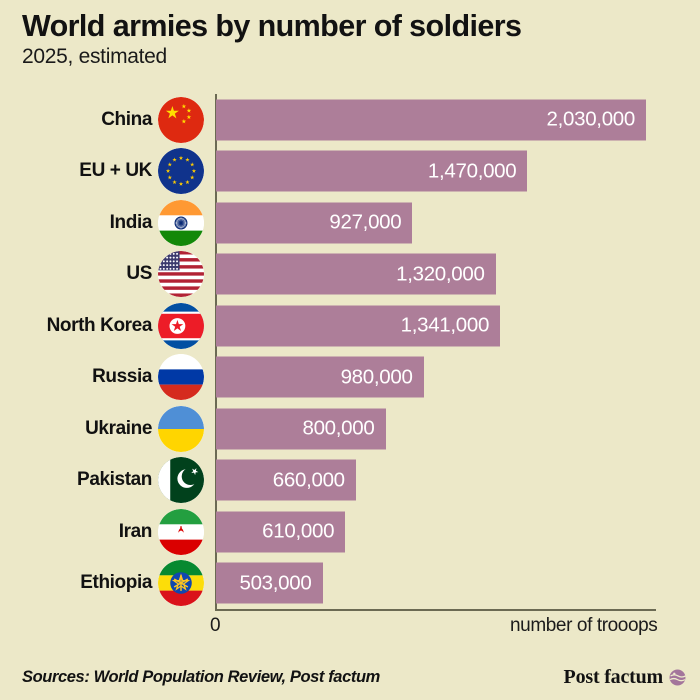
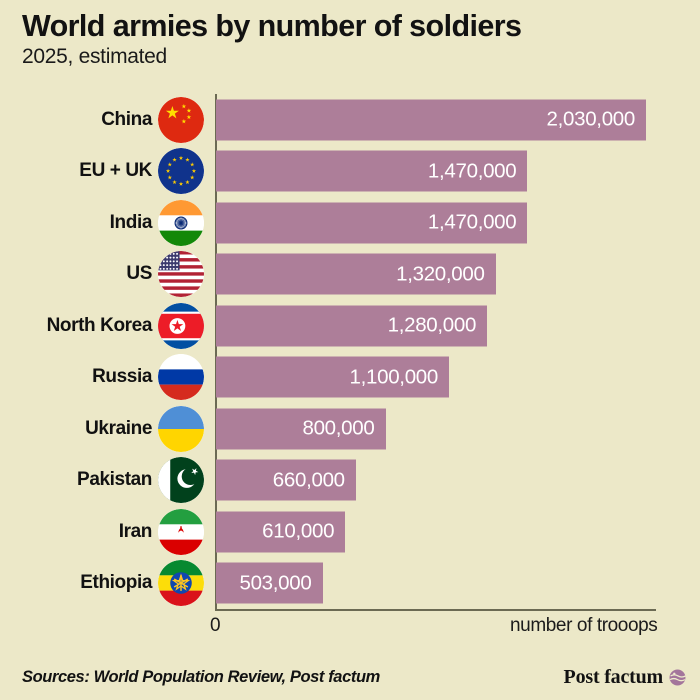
India: 927,000 -> 1,470,000
North Korea: 1,341,000 -> 1,280,000
Russia: 980,000 -> 1,100,000
